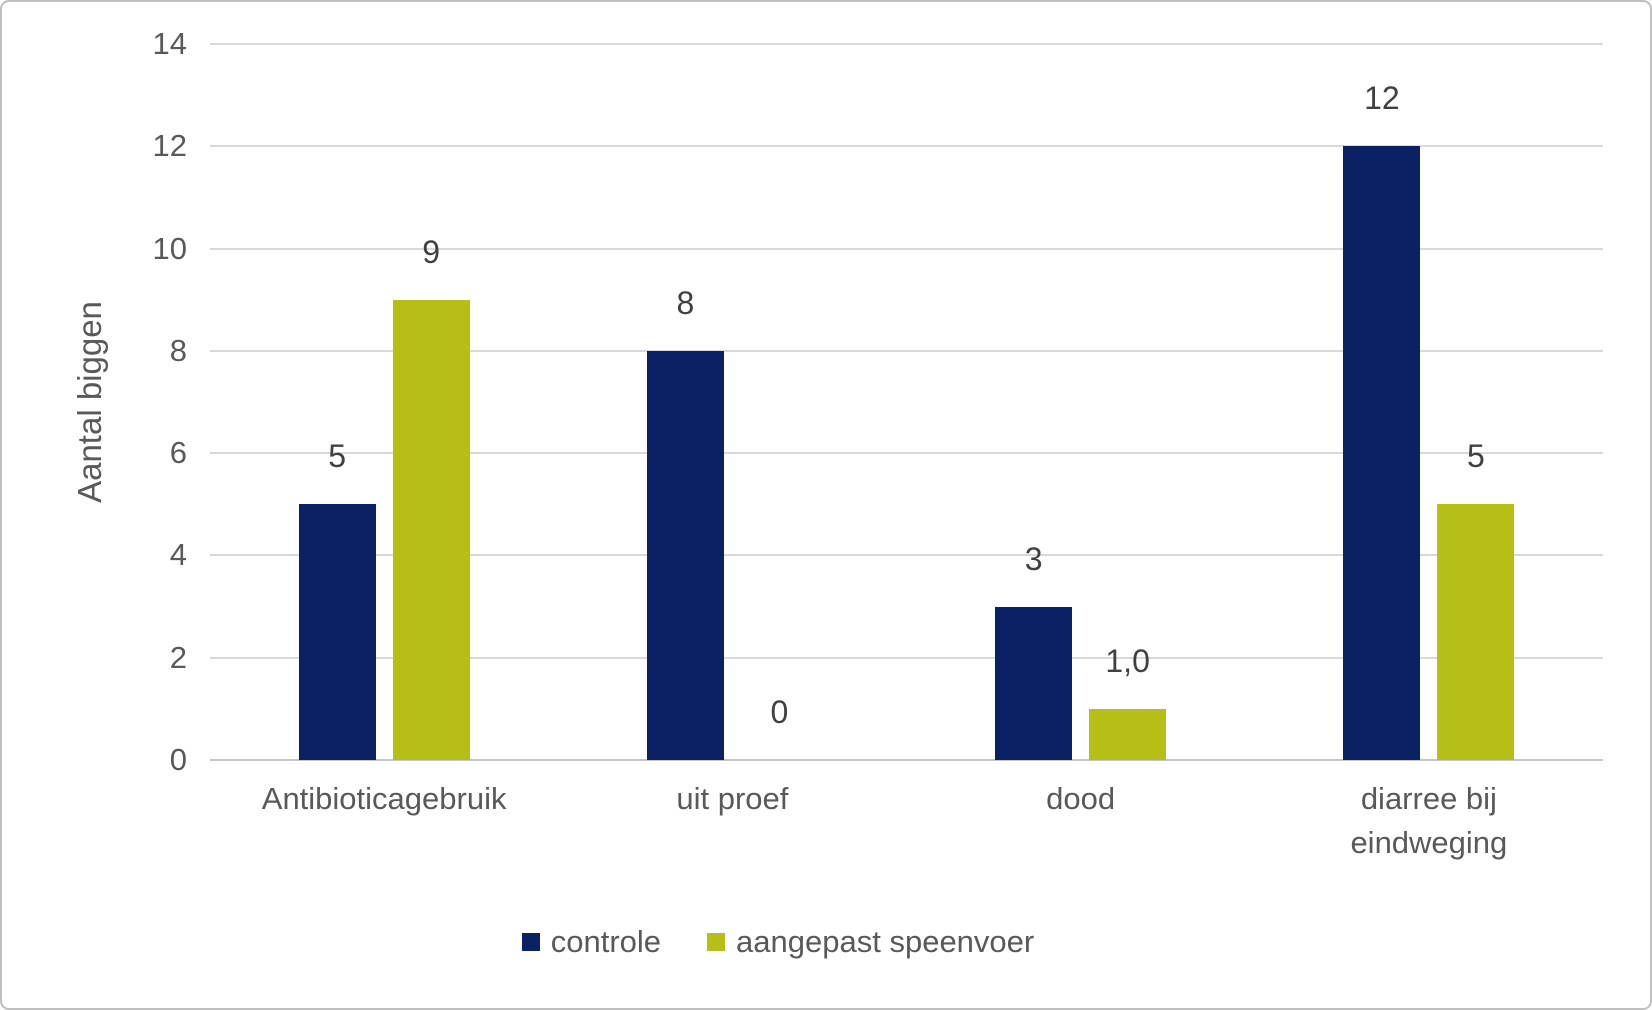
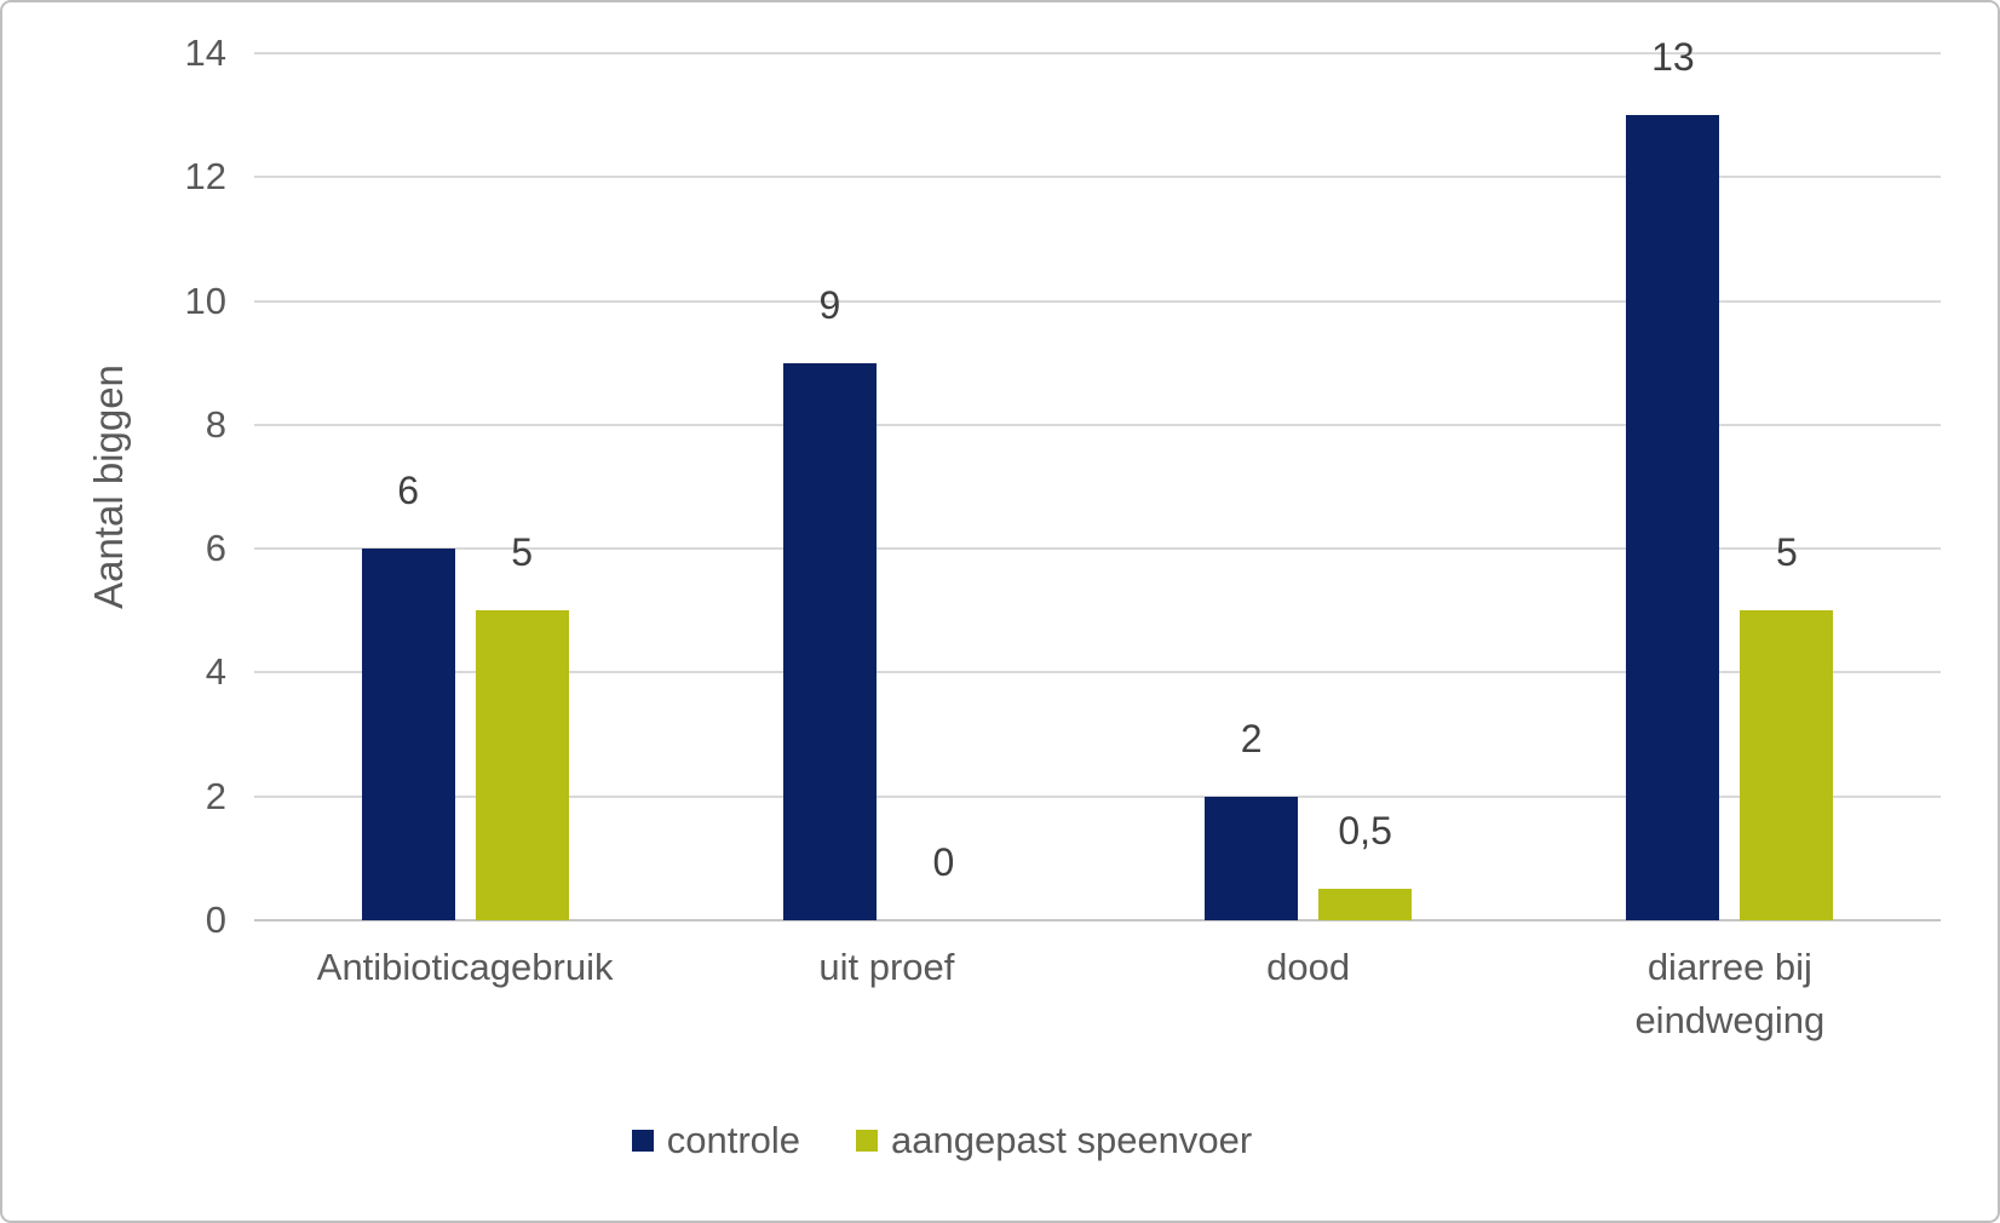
controle/Antibioticagebruik: 5 -> 6
aangepast speenvoer/Antibioticagebruik: 9 -> 5
controle/uit proef: 8 -> 9
controle/dood: 3 -> 2
aangepast speenvoer/dood: 1,0 -> 0,5
controle/diarree bij eindweging: 12 -> 13
